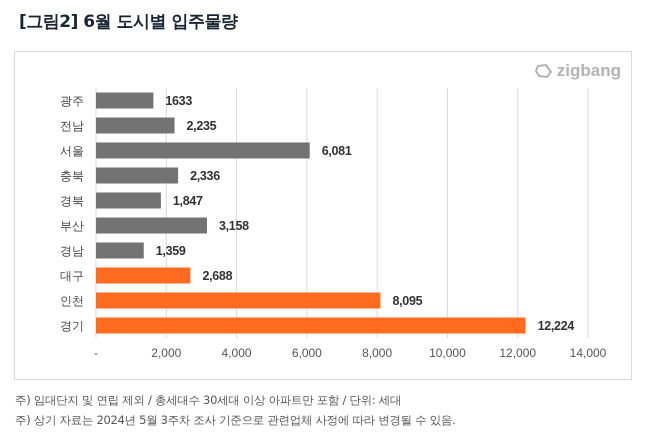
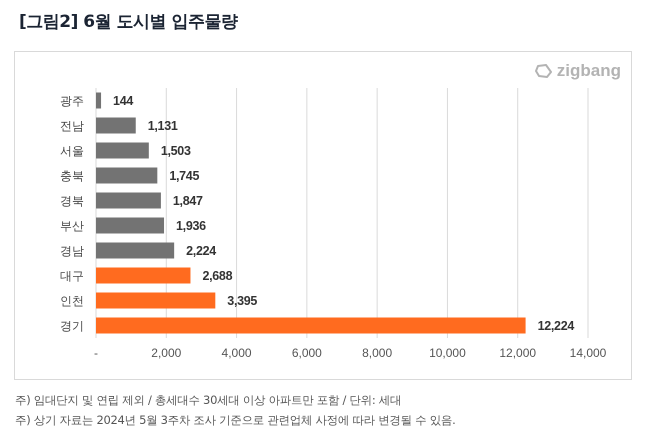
광주: 1633 -> 144
전남: 2,235 -> 1,131
서울: 6,081 -> 1,503
충북: 2,336 -> 1,745
부산: 3,158 -> 1,936
경남: 1,359 -> 2,224
인천: 8,095 -> 3,395
